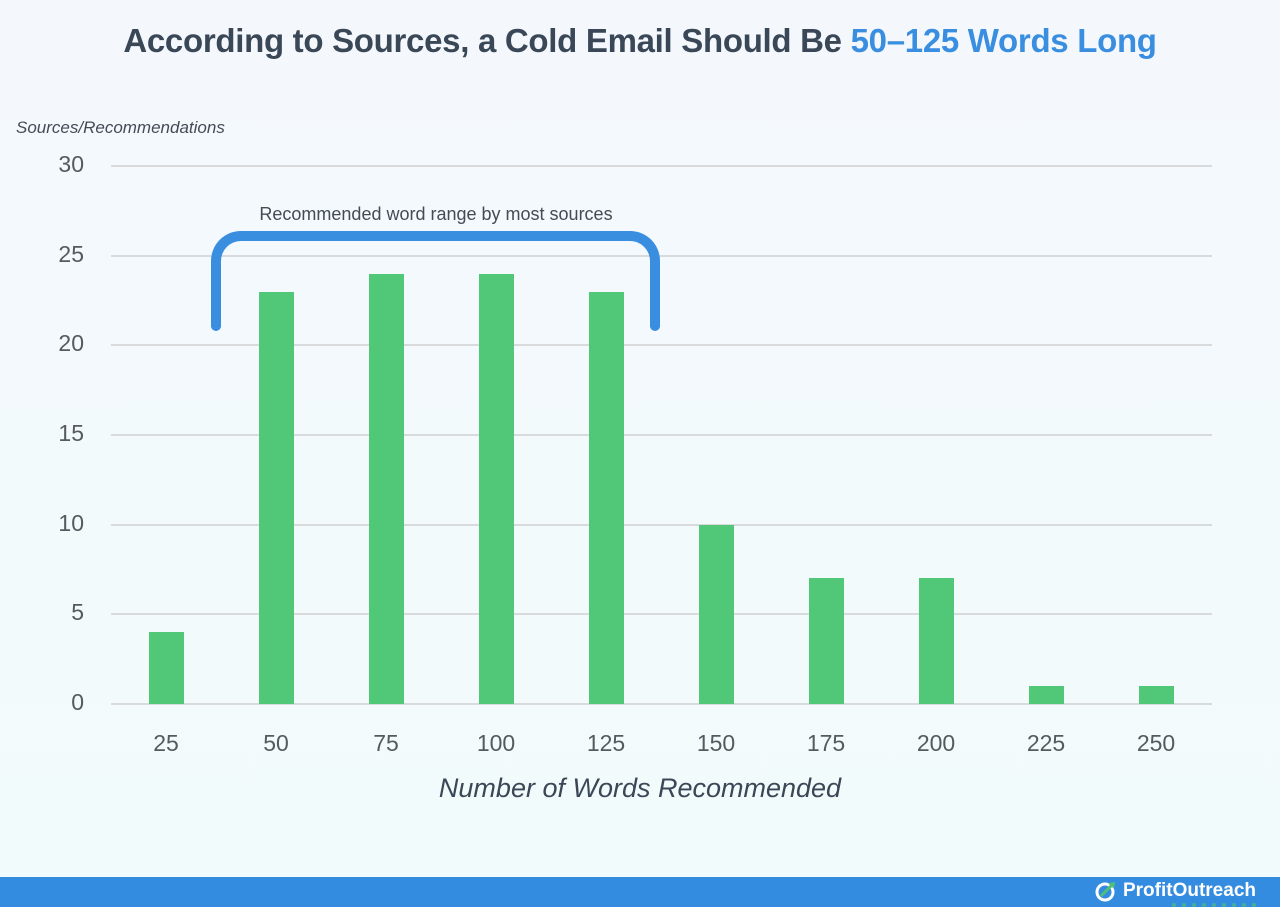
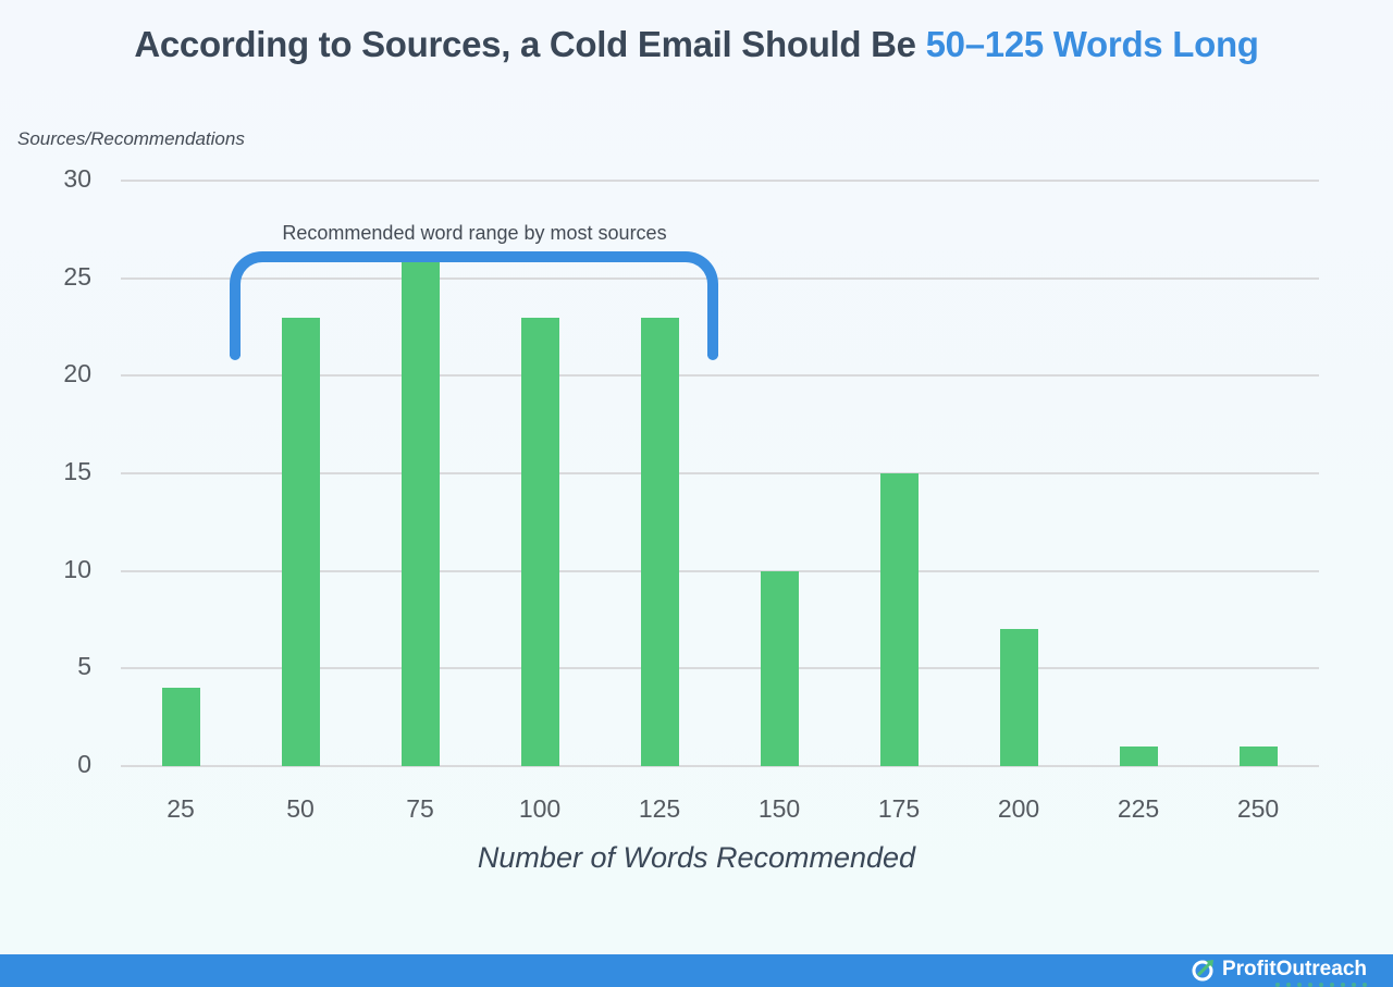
75: 24 -> 26
100: 24 -> 23
175: 7 -> 15
